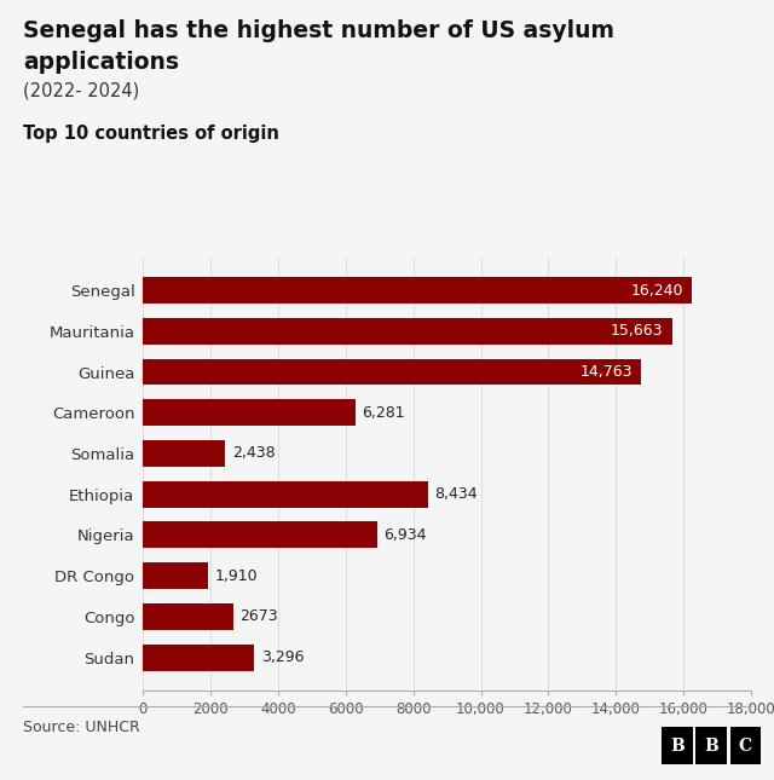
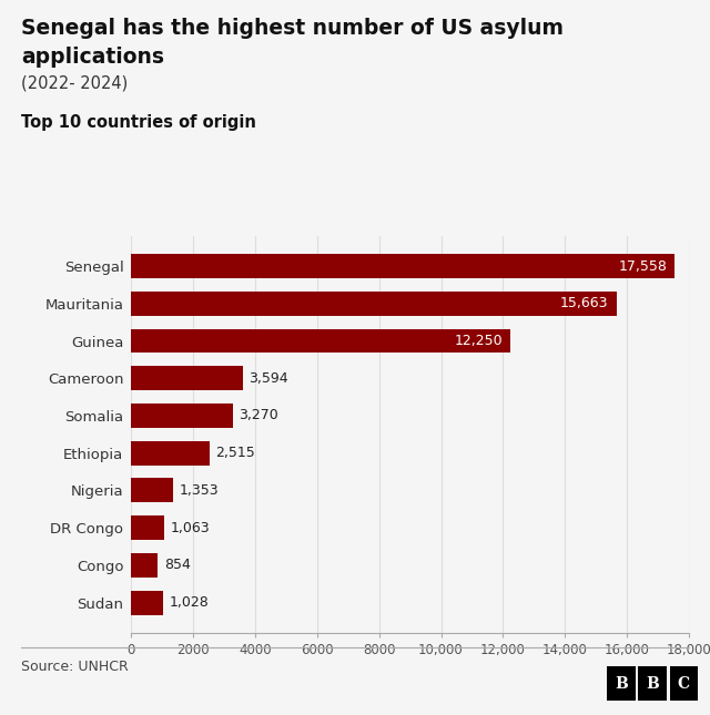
Senegal: 16,240 -> 17,558
Guinea: 14,763 -> 12,250
Cameroon: 6,281 -> 3,594
Somalia: 2,438 -> 3,270
Ethiopia: 8,434 -> 2,515
Nigeria: 6,934 -> 1,353
DR Congo: 1,910 -> 1,063
Congo: 2673 -> 854
Sudan: 3,296 -> 1,028
